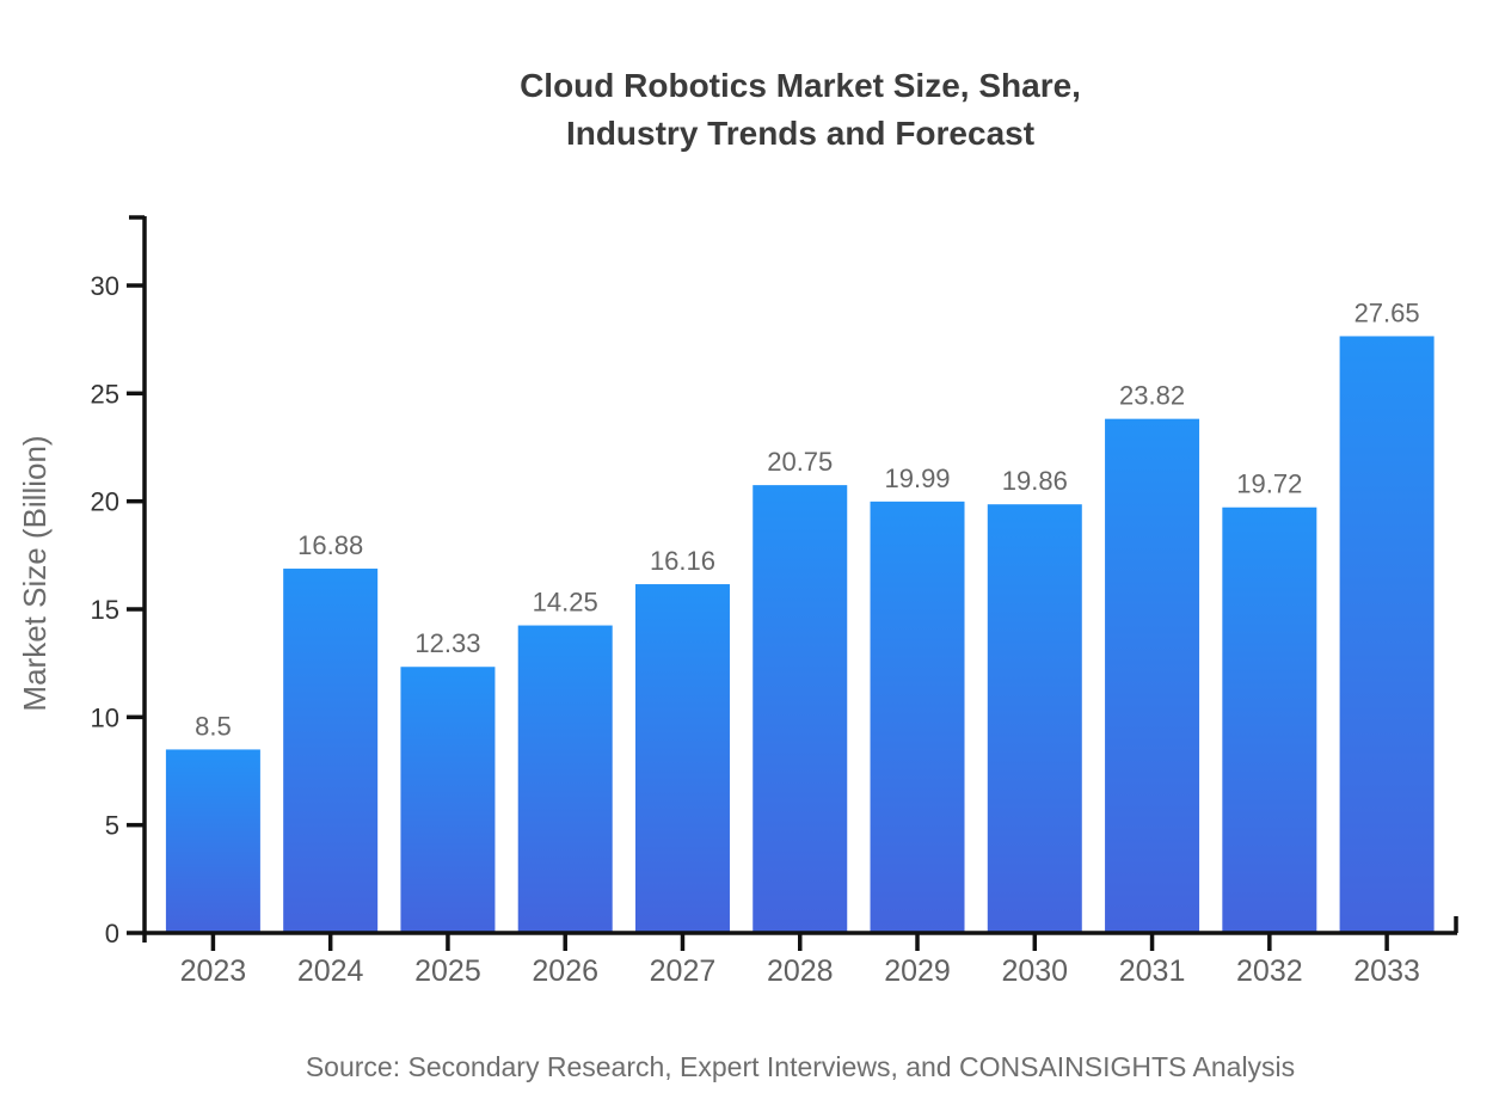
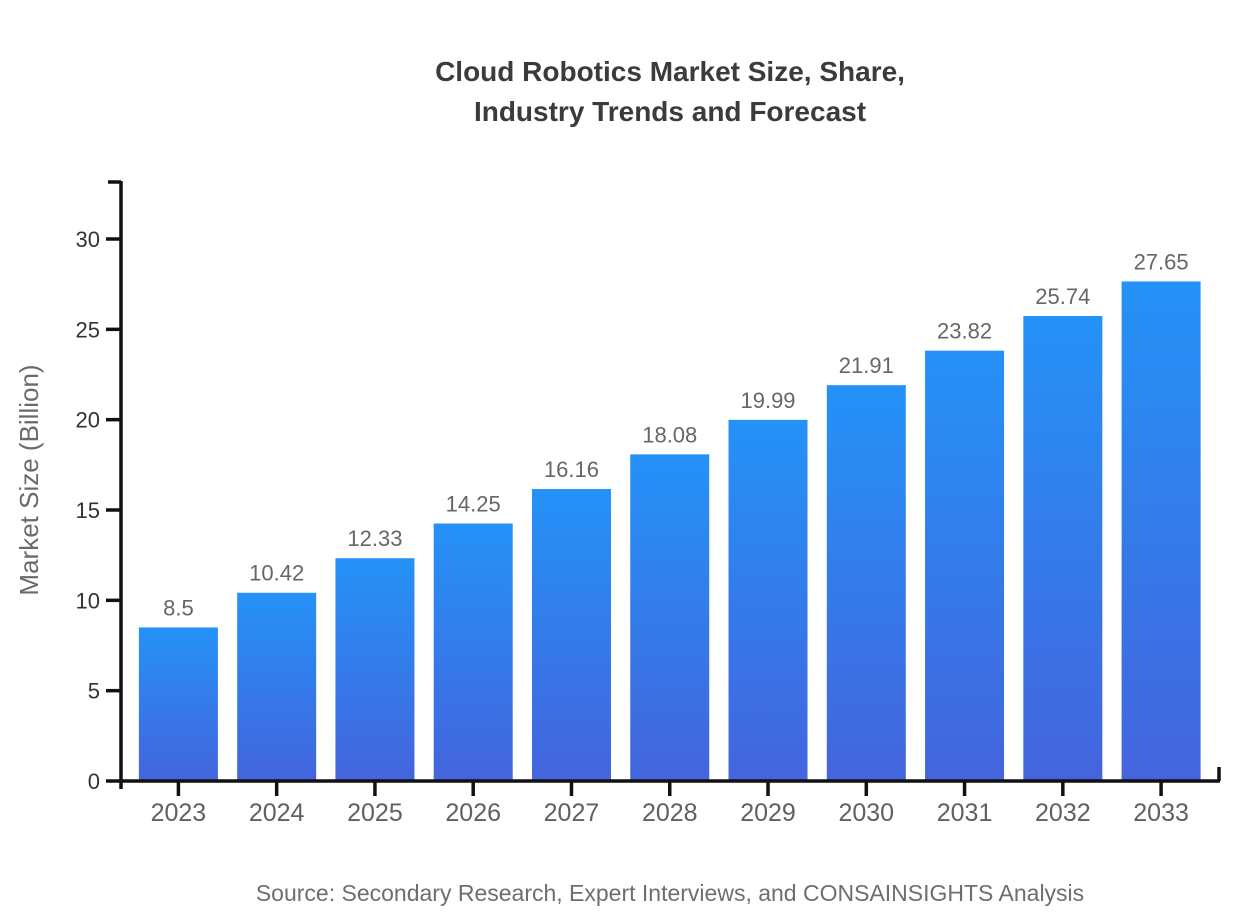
2024: 16.88 -> 10.42
2028: 20.75 -> 18.08
2030: 19.86 -> 21.91
2032: 19.72 -> 25.74
